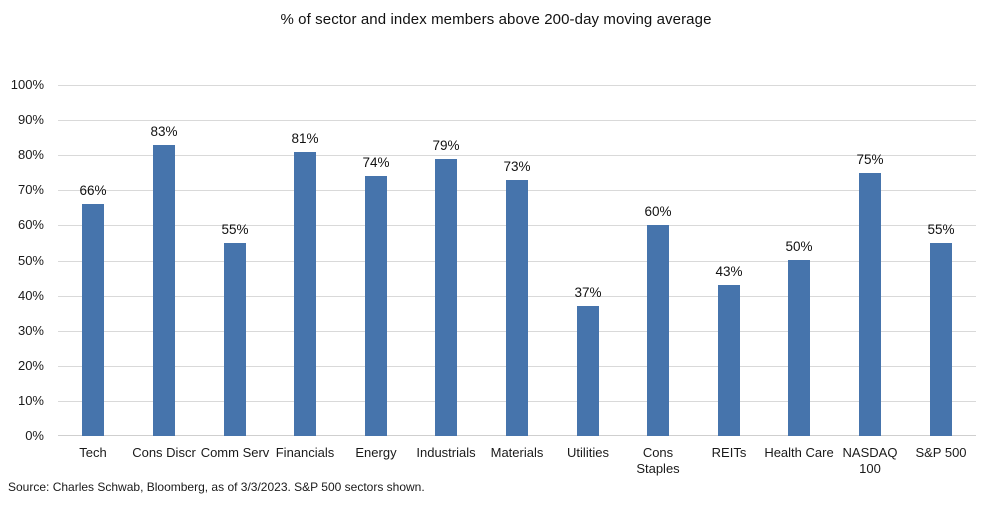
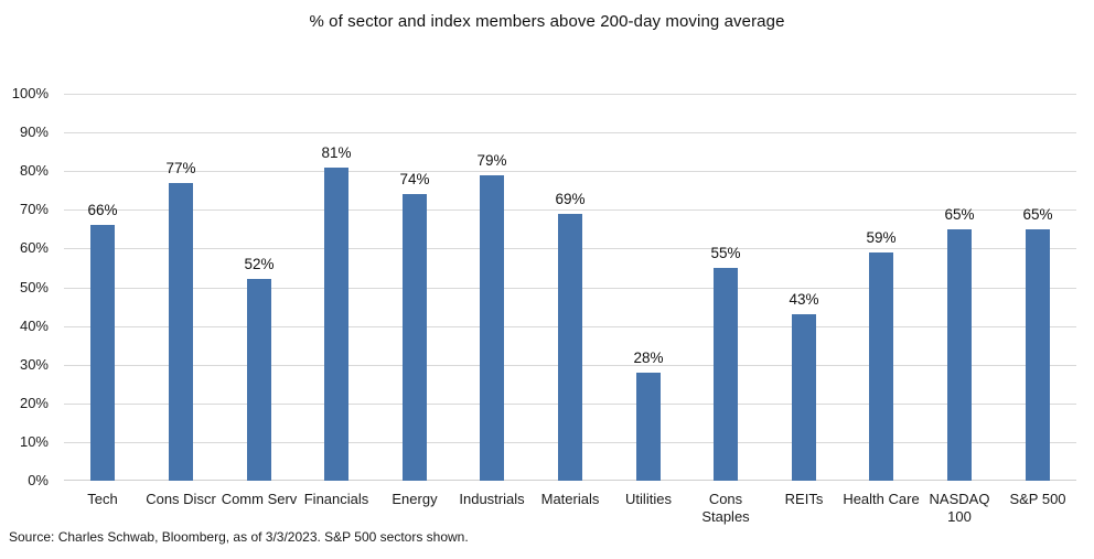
Cons Discr: 83% -> 77%
Comm Serv: 55% -> 52%
Materials: 73% -> 69%
Utilities: 37% -> 28%
Cons Staples: 60% -> 55%
Health Care: 50% -> 59%
NASDAQ 100: 75% -> 65%
S&P 500: 55% -> 65%
